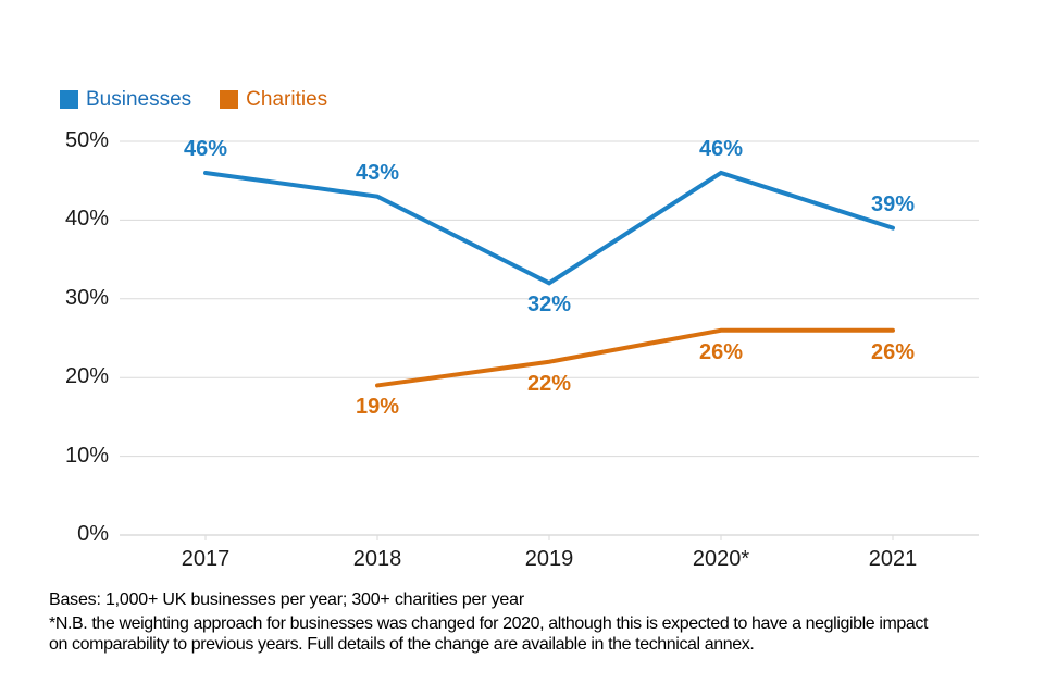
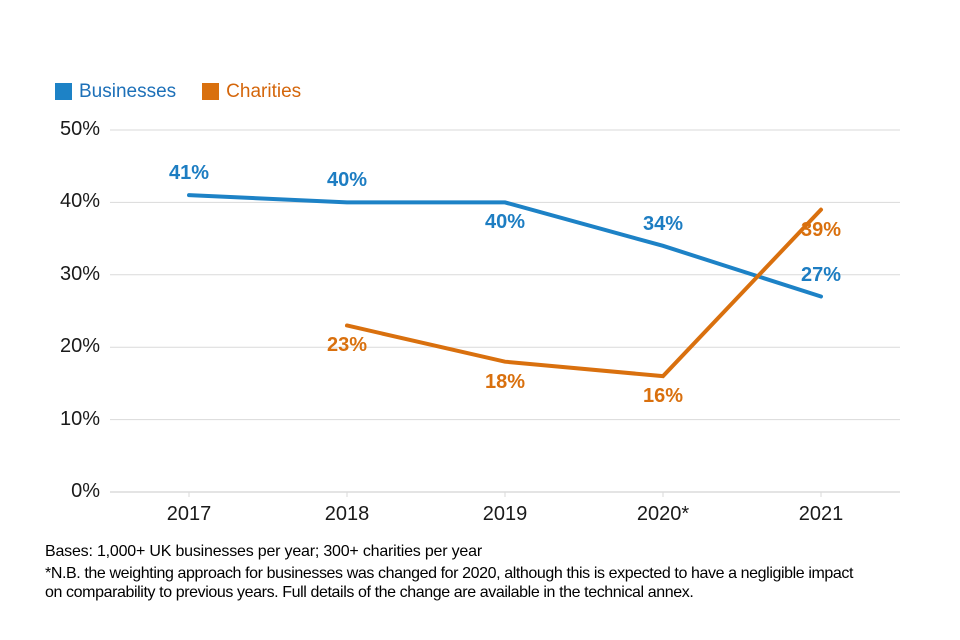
Businesses/2017: 46% -> 41%
Businesses/2018: 43% -> 40%
Charities/2018: 19% -> 23%
Businesses/2019: 32% -> 40%
Charities/2019: 22% -> 18%
Businesses/2020*: 46% -> 34%
Charities/2020*: 26% -> 16%
Businesses/2021: 39% -> 27%
Charities/2021: 26% -> 39%
